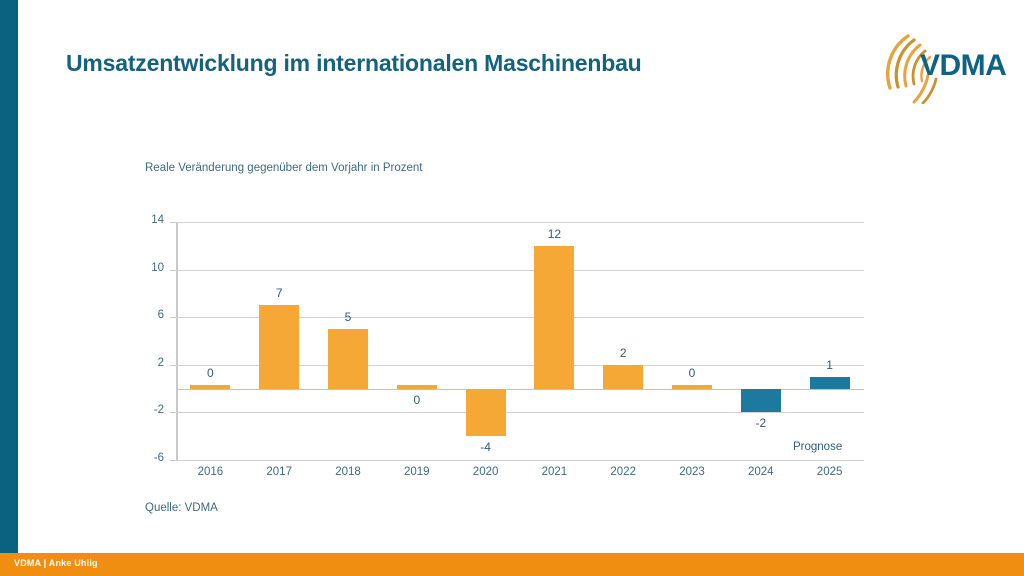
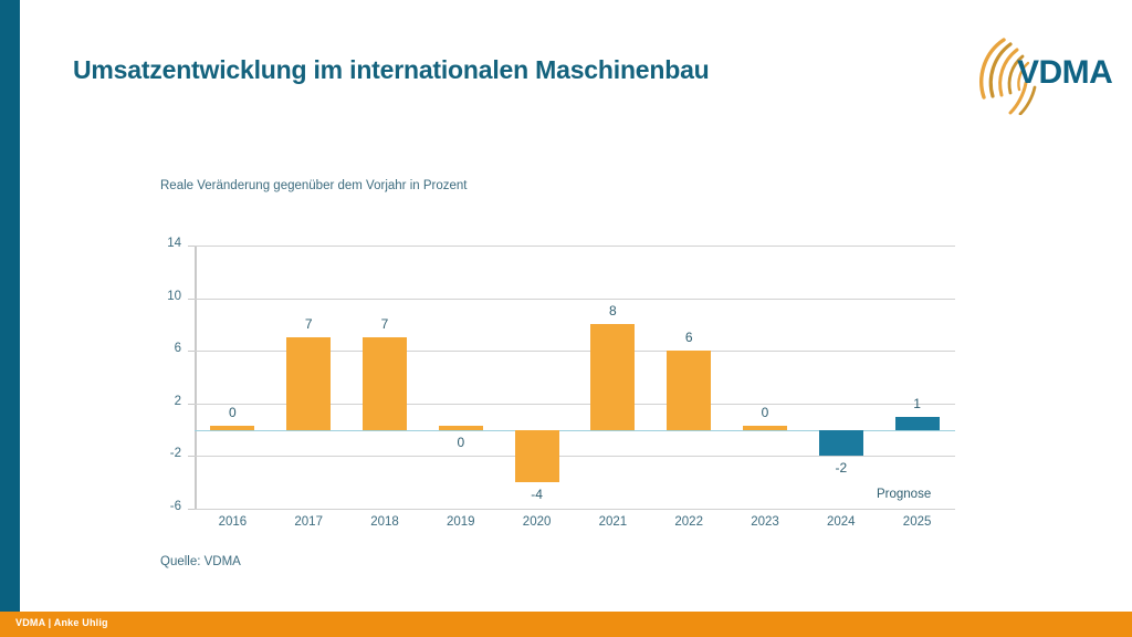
2018: 5 -> 7
2021: 12 -> 8
2022: 2 -> 6
